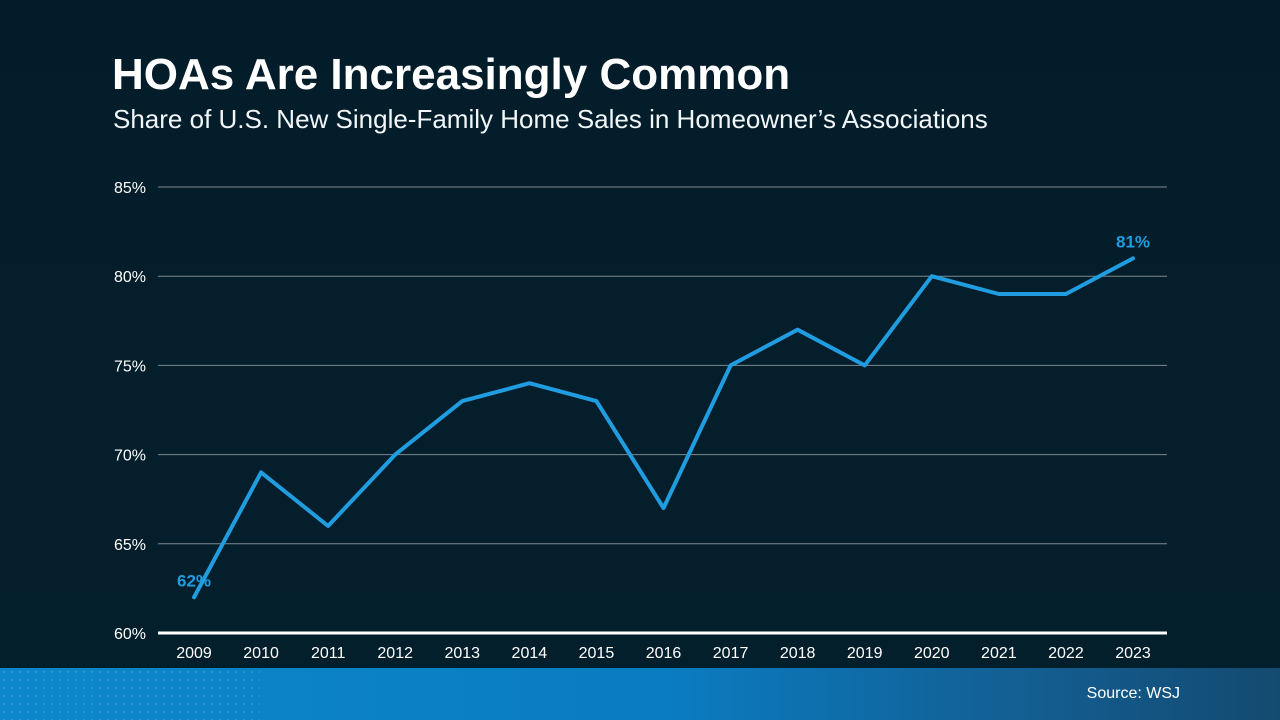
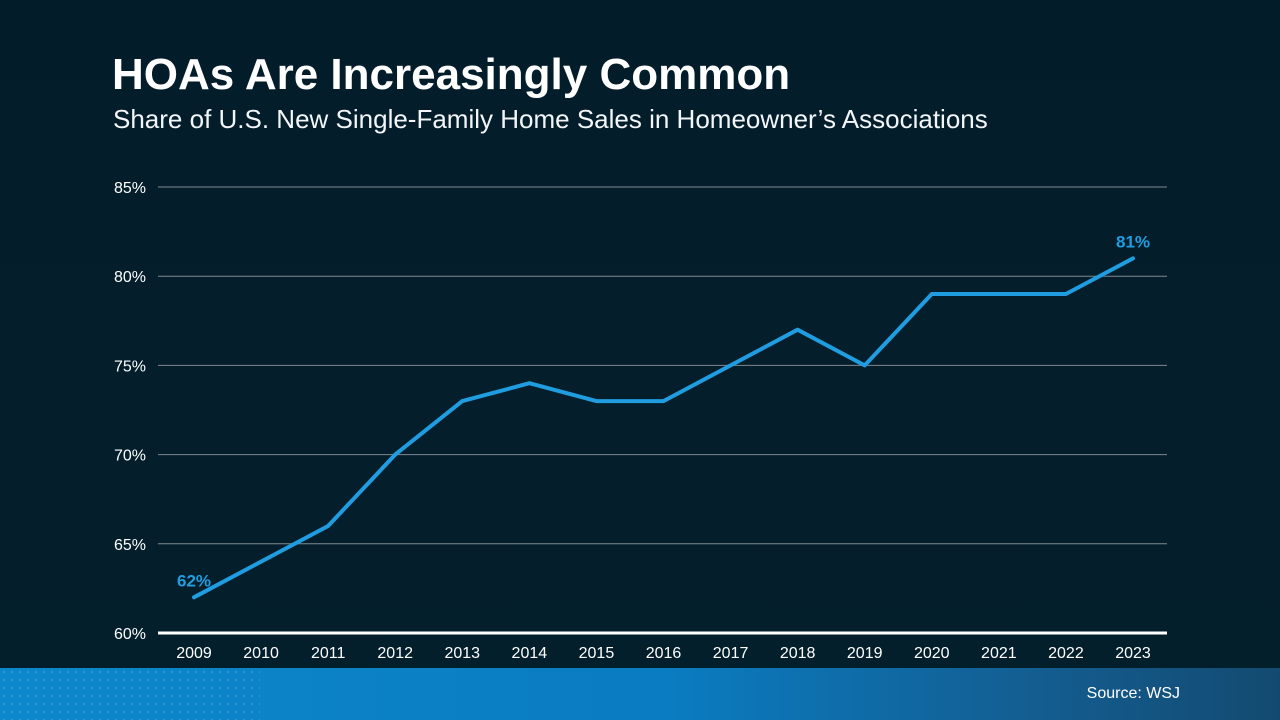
2010: 69% -> 64%
2016: 67% -> 73%
2020: 80% -> 79%
